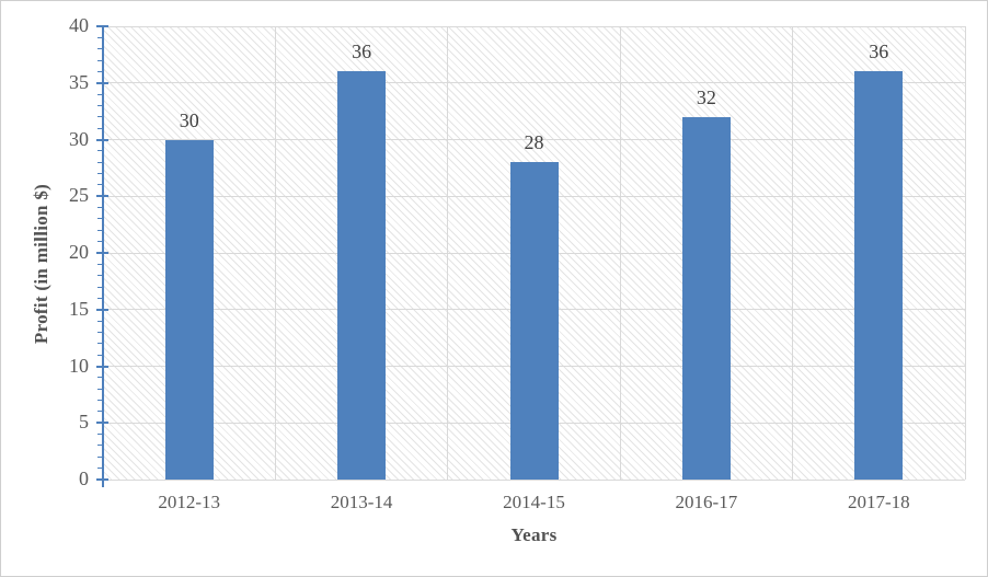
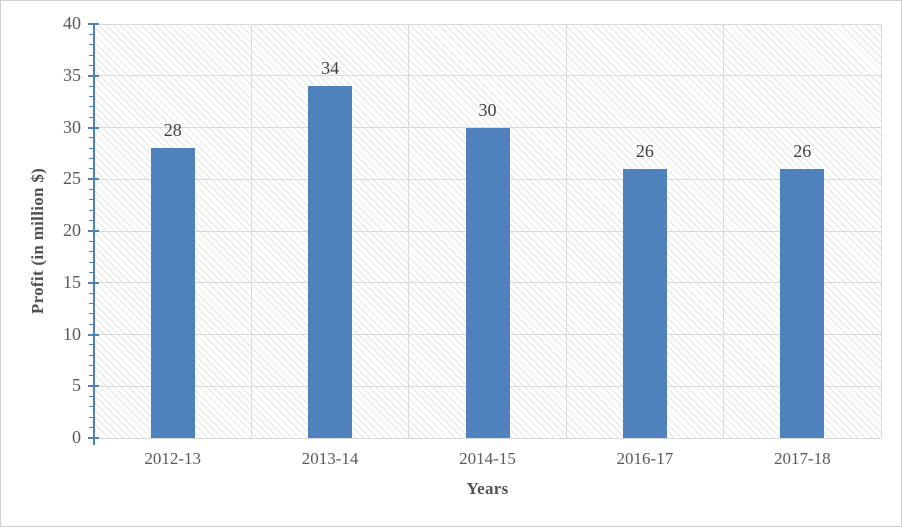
2012-13: 30 -> 28
2013-14: 36 -> 34
2014-15: 28 -> 30
2016-17: 32 -> 26
2017-18: 36 -> 26
